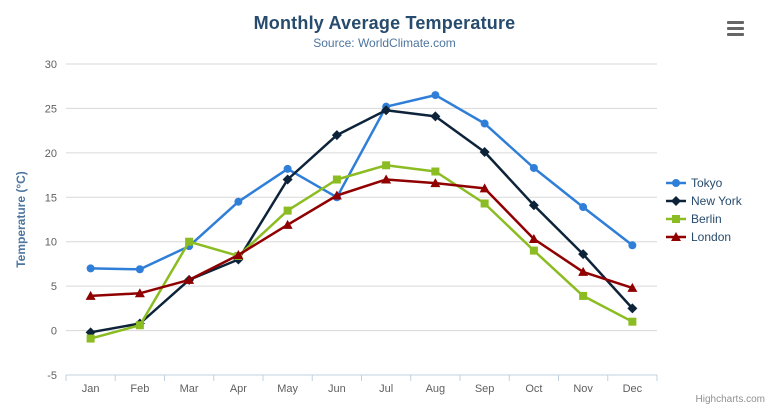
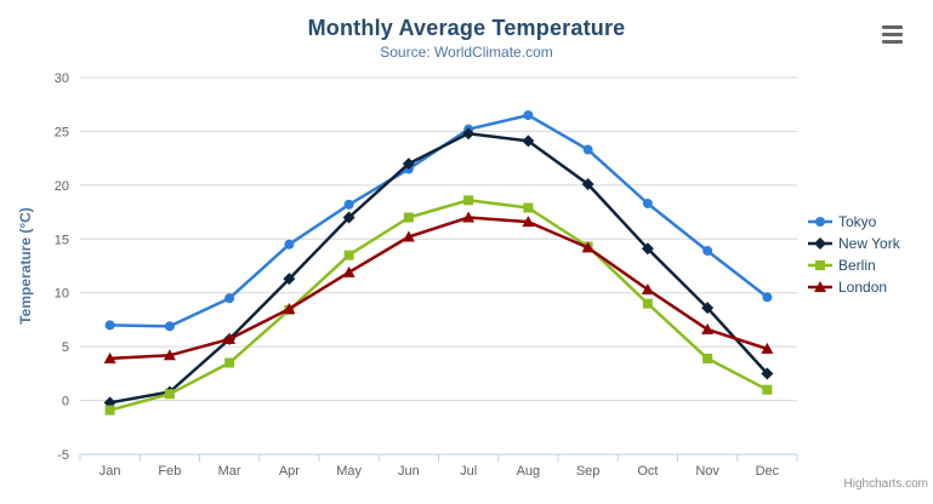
Berlin/Mar: 10 -> 4
New York/Apr: 8 -> 11
Tokyo/Jun: 15 -> 22
London/Sep: 16 -> 14
